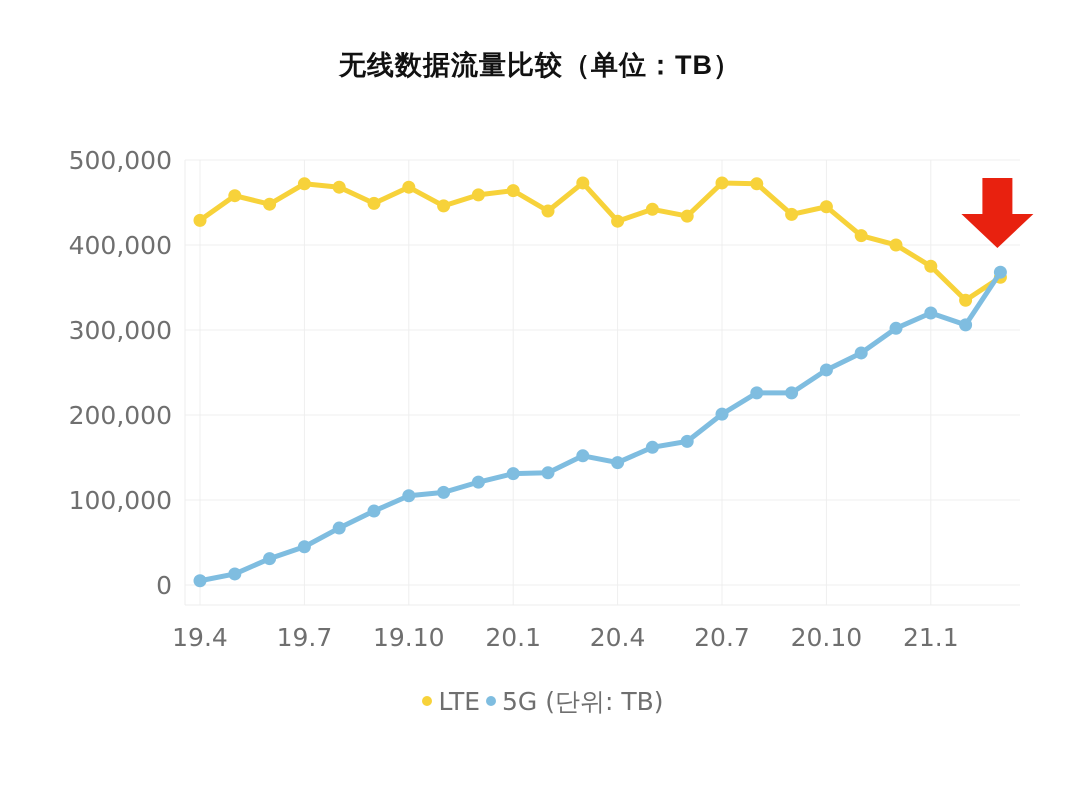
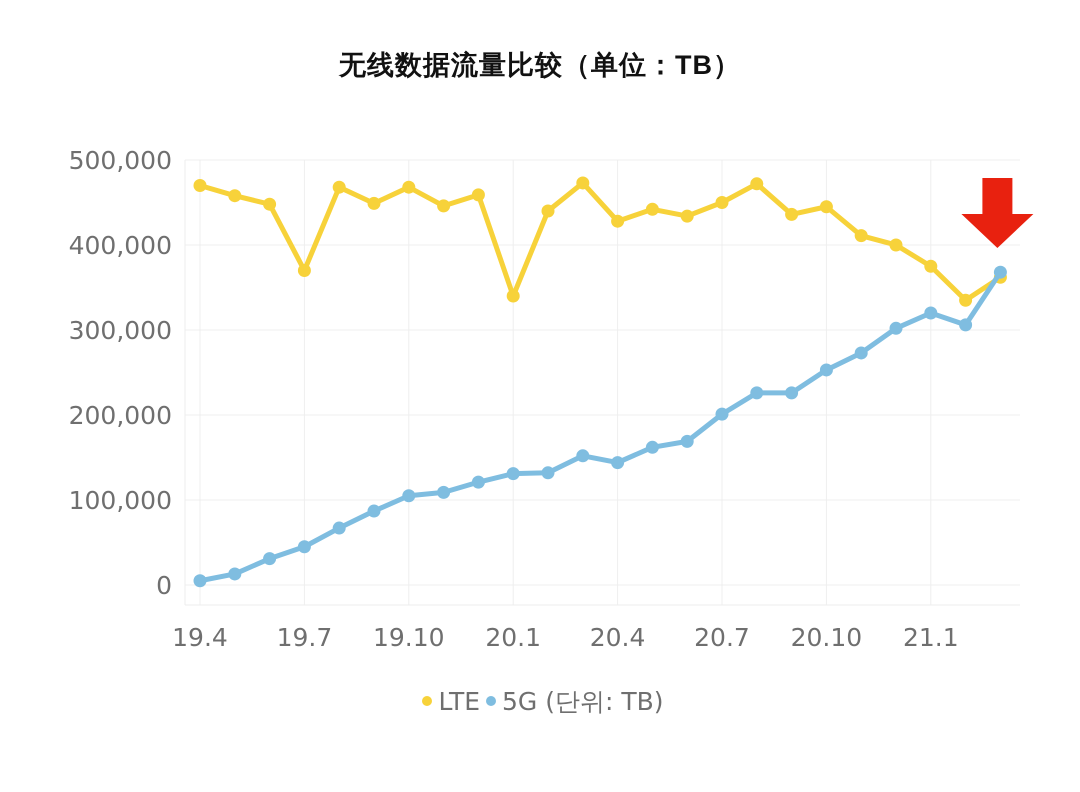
LTE/19.4: 430000 -> 470000
LTE/19.7: 470000 -> 370000
LTE/20.1: 460000 -> 340000
LTE/20.7: 470000 -> 450000
